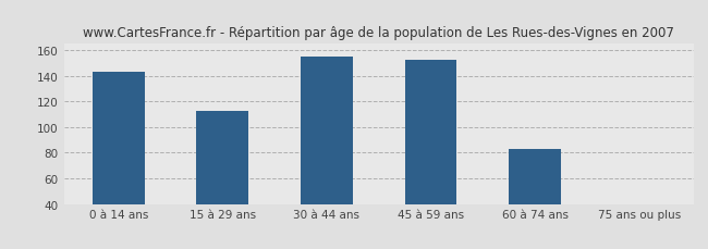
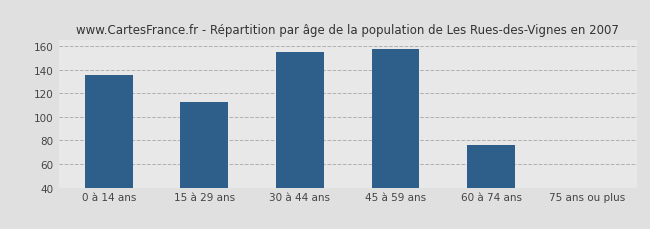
0 à 14 ans: 143 -> 136
45 à 59 ans: 153 -> 158
60 à 74 ans: 83 -> 76
